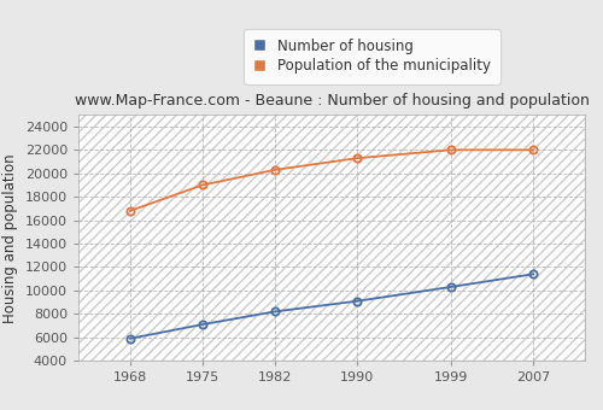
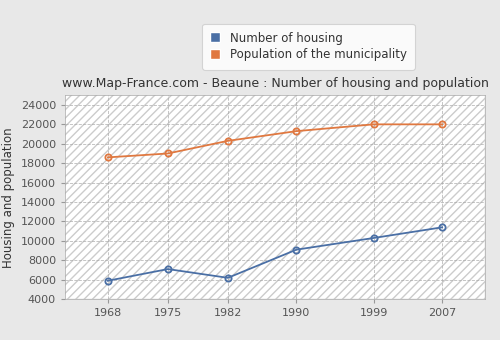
Population of the municipality/1968: 16800 -> 18600
Number of housing/1982: 8200 -> 6200
